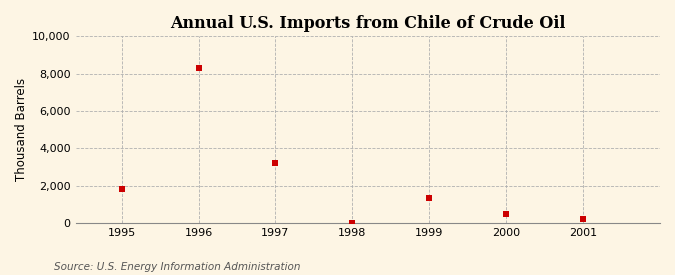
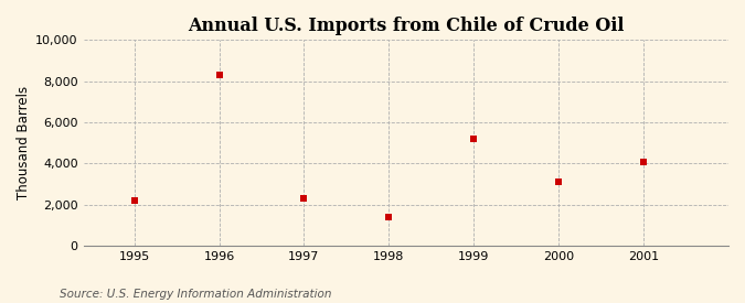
1995: 1,800 -> 2,200
1997: 3,200 -> 2,300
1998: 0 -> 1,400
1999: 1,400 -> 5,200
2000: 500 -> 3,100
2001: 200 -> 4,100
